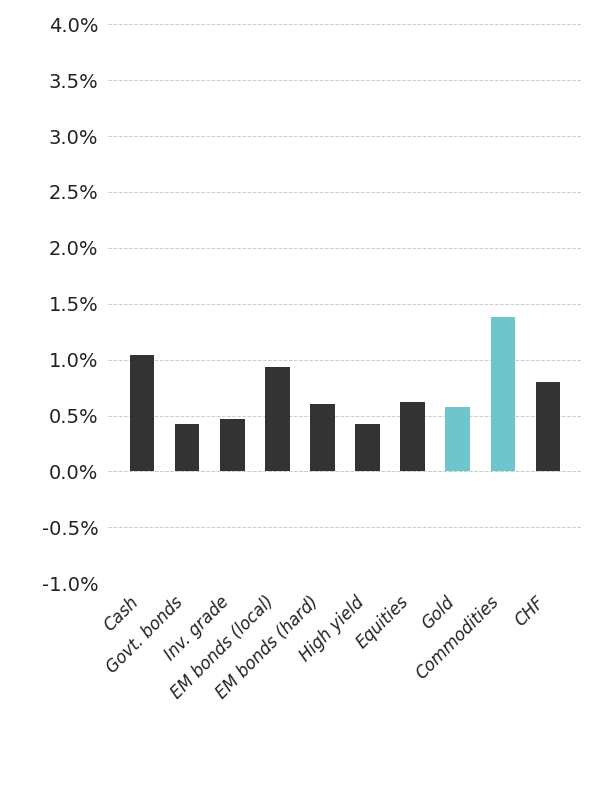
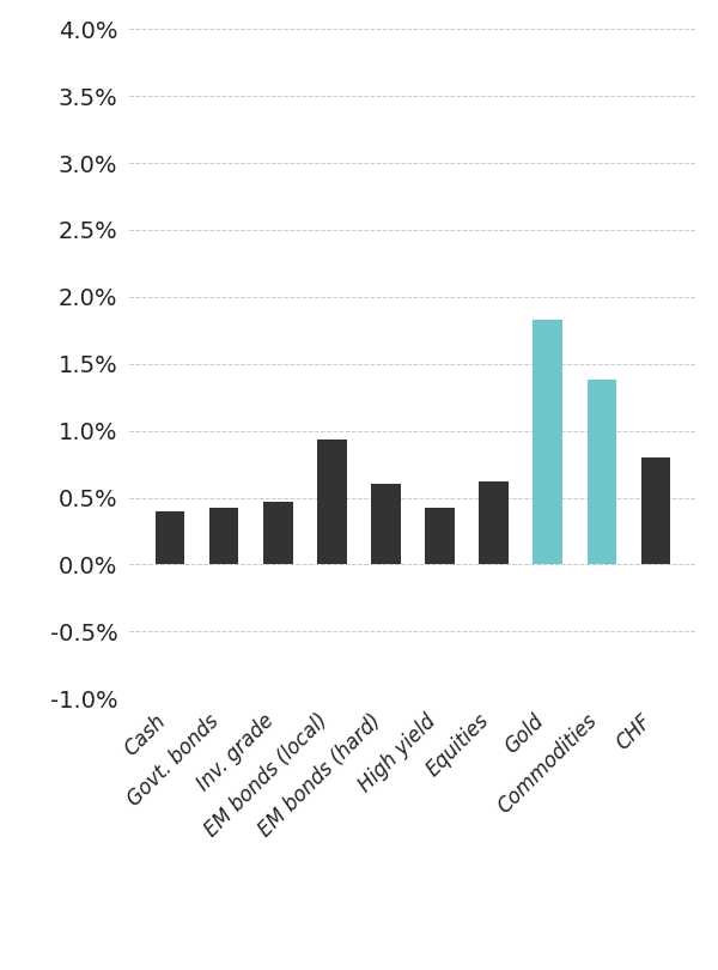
Cash: 1.04% -> 0.40%
Gold: 0.58% -> 1.83%
